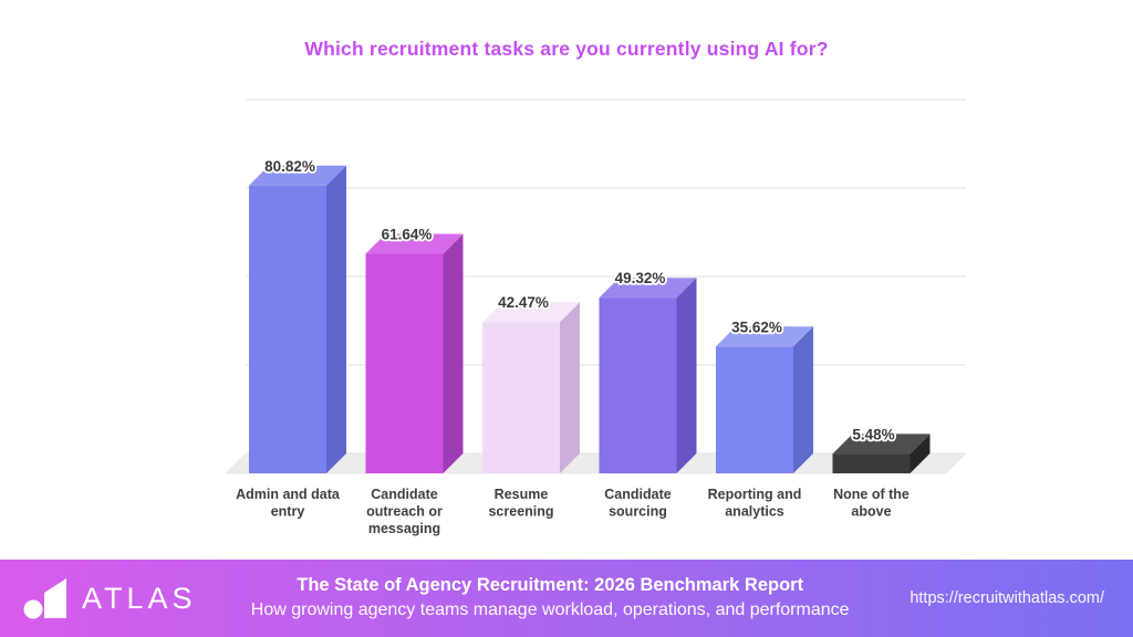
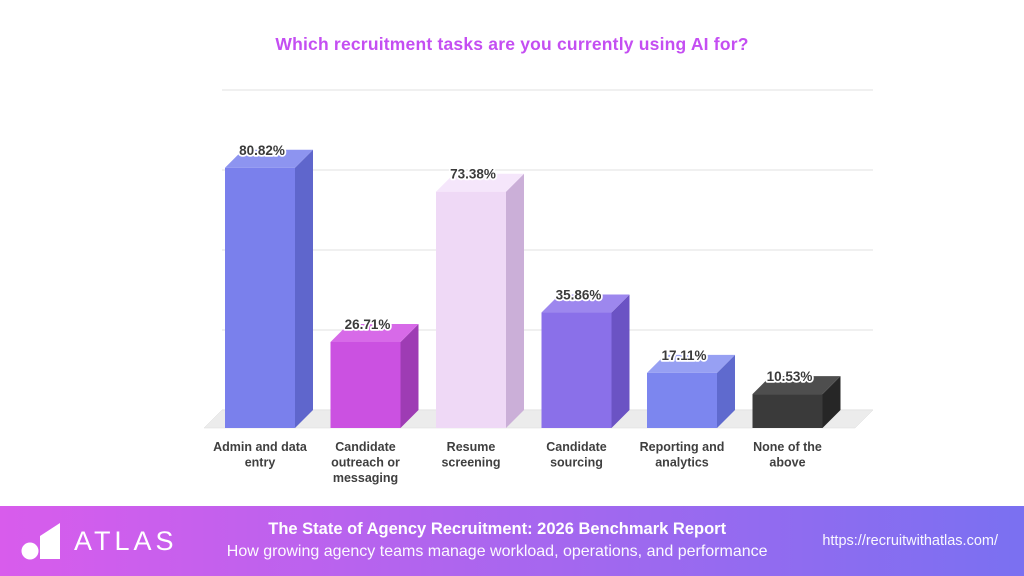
Candidate outreach or messaging: 61.64% -> 26.71%
Resume screening: 42.47% -> 73.38%
Candidate sourcing: 49.32% -> 35.86%
Reporting and analytics: 35.62% -> 17.11%
None of the above: 5.48% -> 10.53%
